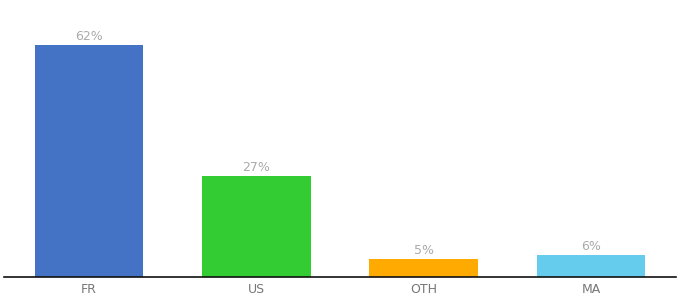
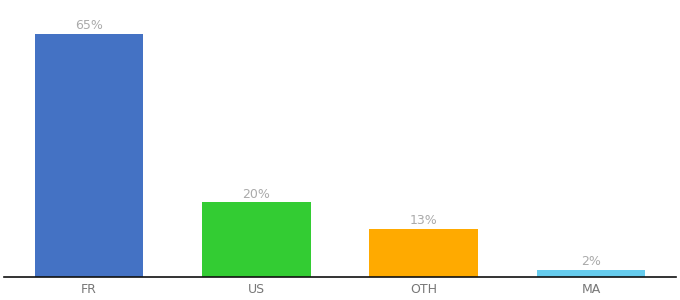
FR: 62% -> 65%
US: 27% -> 20%
OTH: 5% -> 13%
MA: 6% -> 2%
